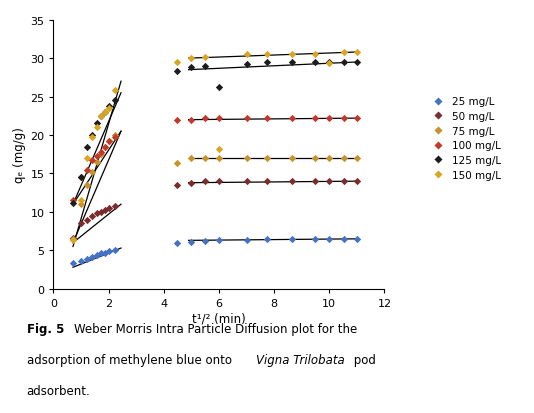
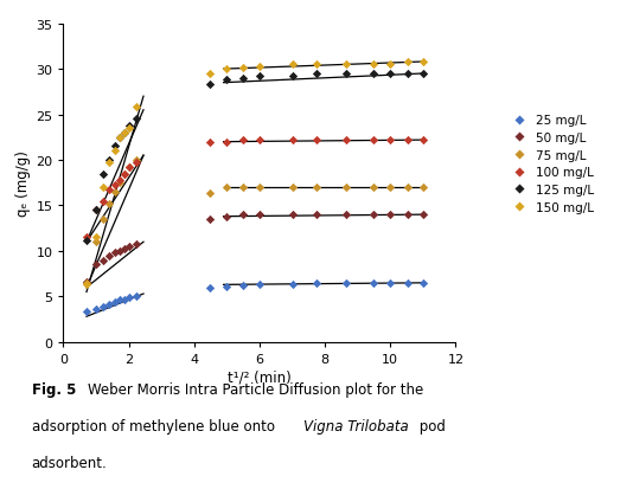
125 mg/L/6: 26.2 -> 29.2
150 mg/L/6: 18.2 -> 30.3
150 mg/L/10: 29.4 -> 30.5
